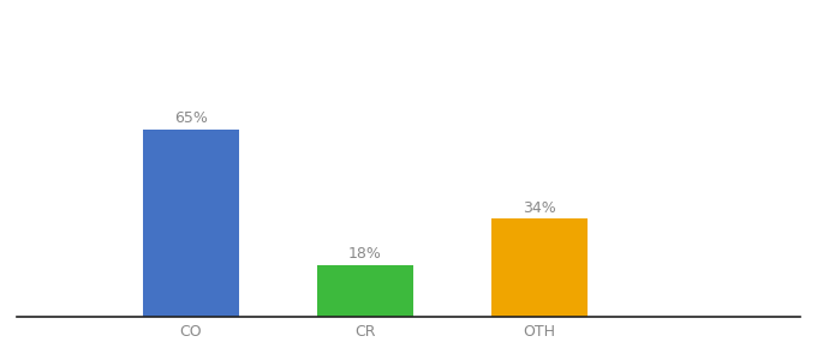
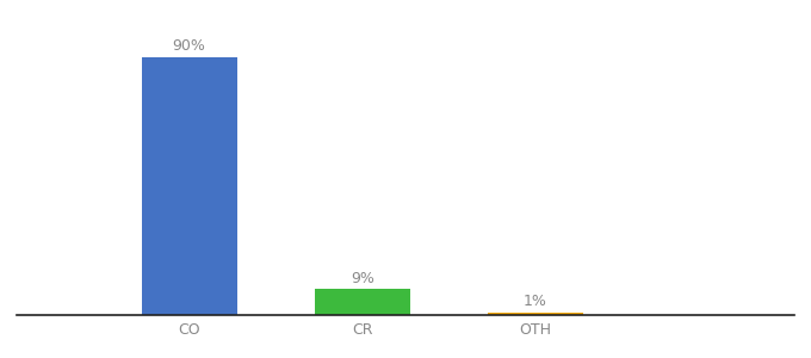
CO: 65% -> 90%
CR: 18% -> 9%
OTH: 34% -> 1%
